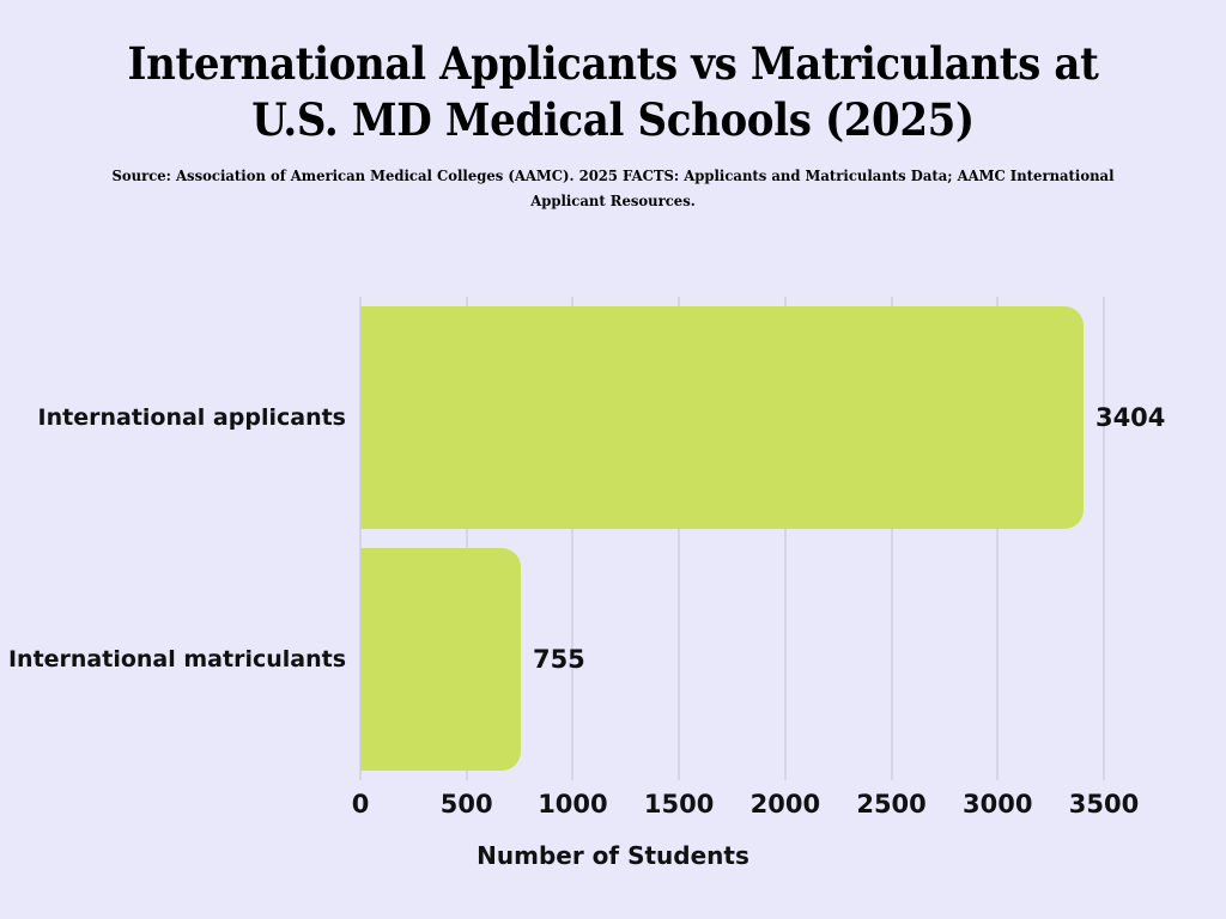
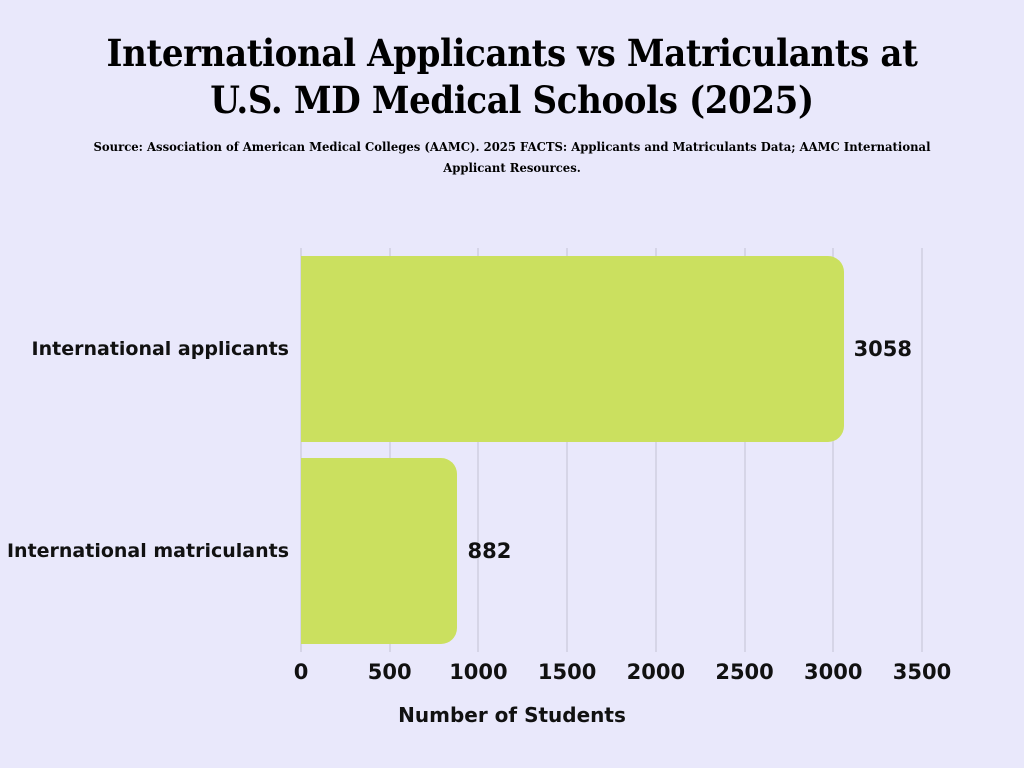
International applicants: 3404 -> 3058
International matriculants: 755 -> 882
